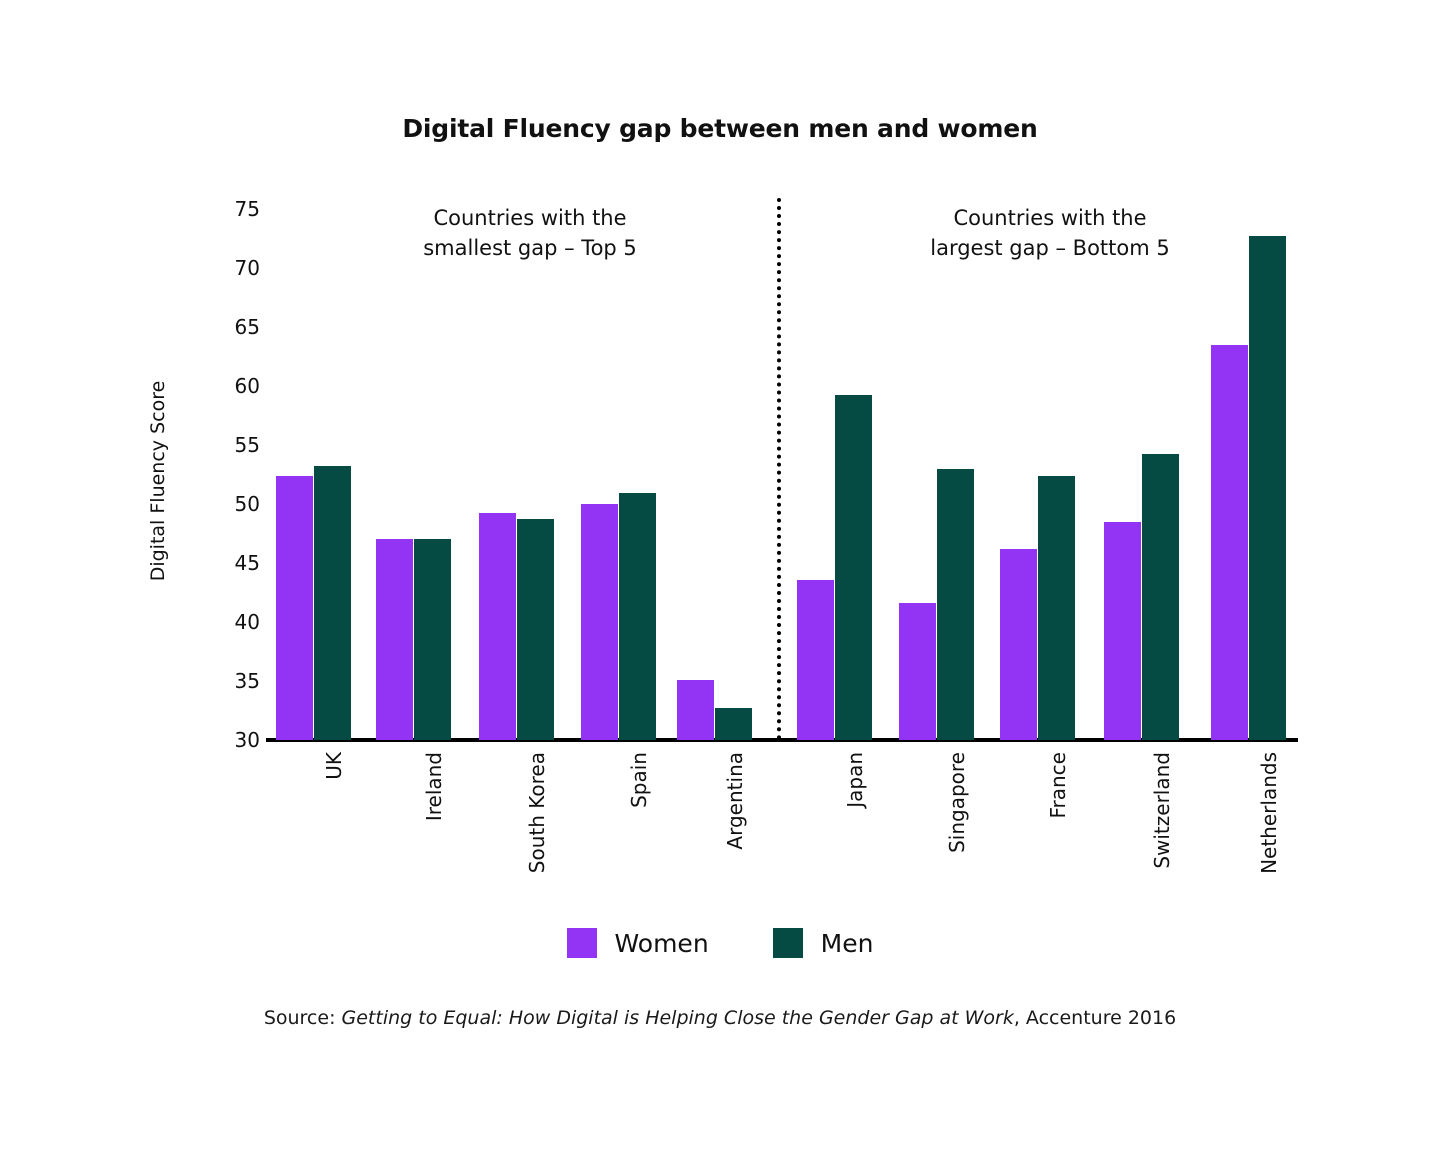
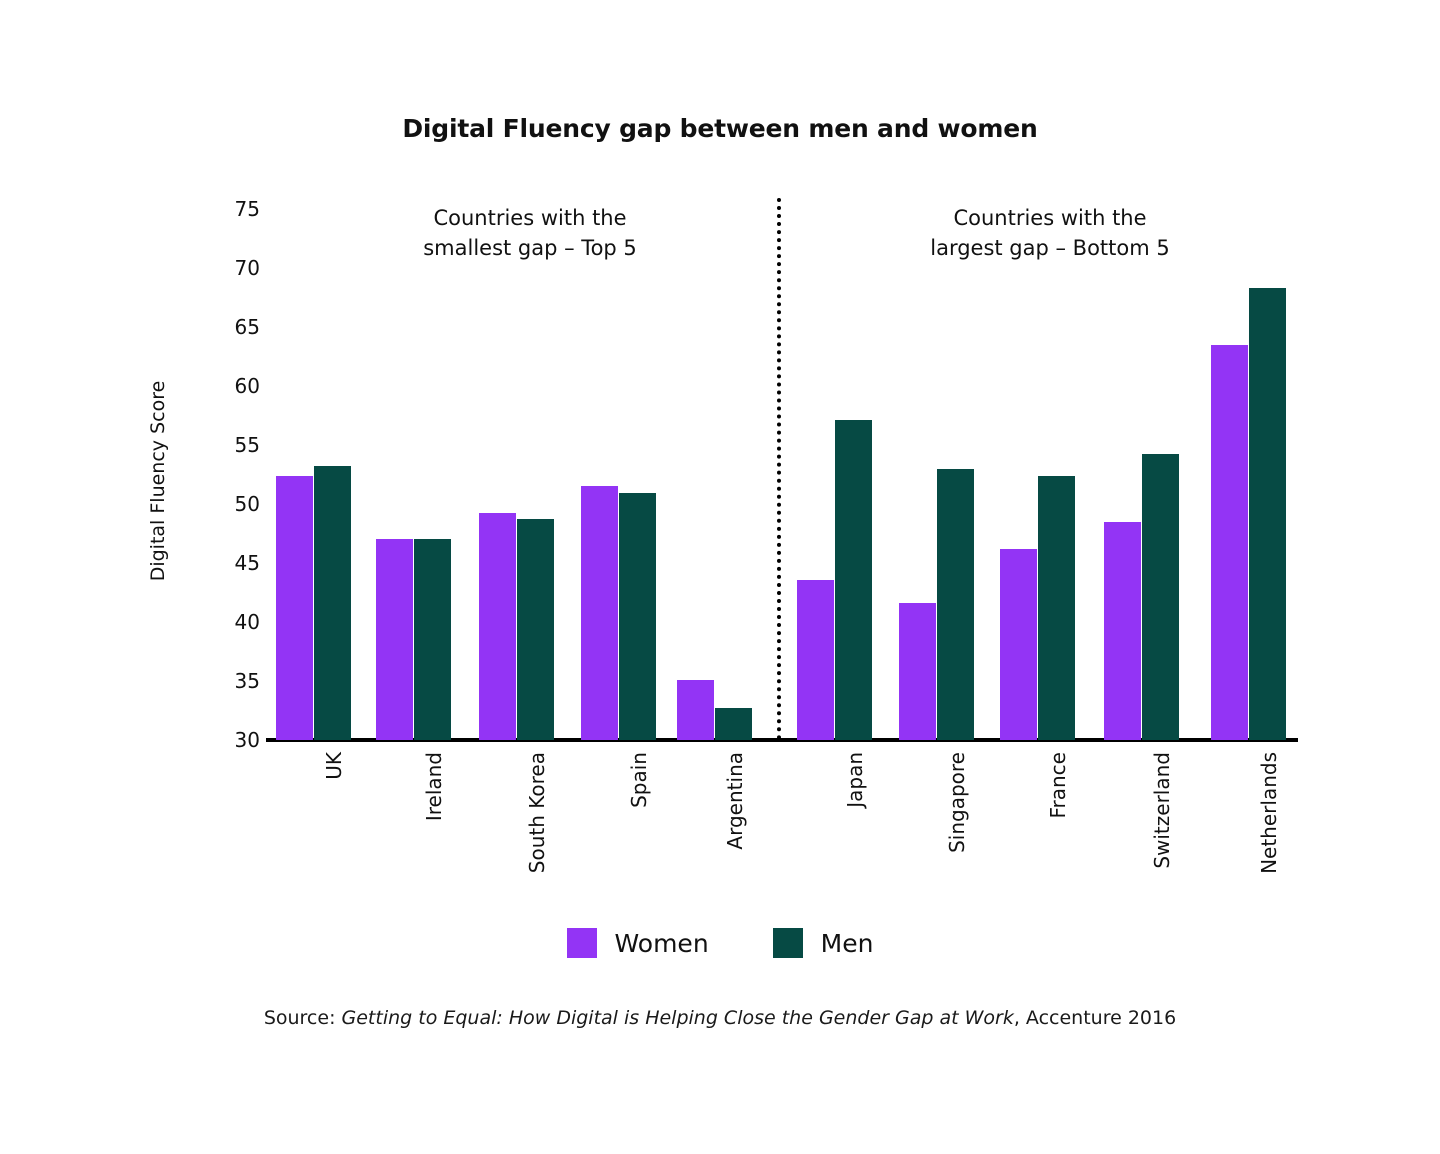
Women/Spain: 50.0 -> 51.5
Men/Japan: 59.2 -> 57.1
Men/Netherlands: 72.7 -> 68.3
